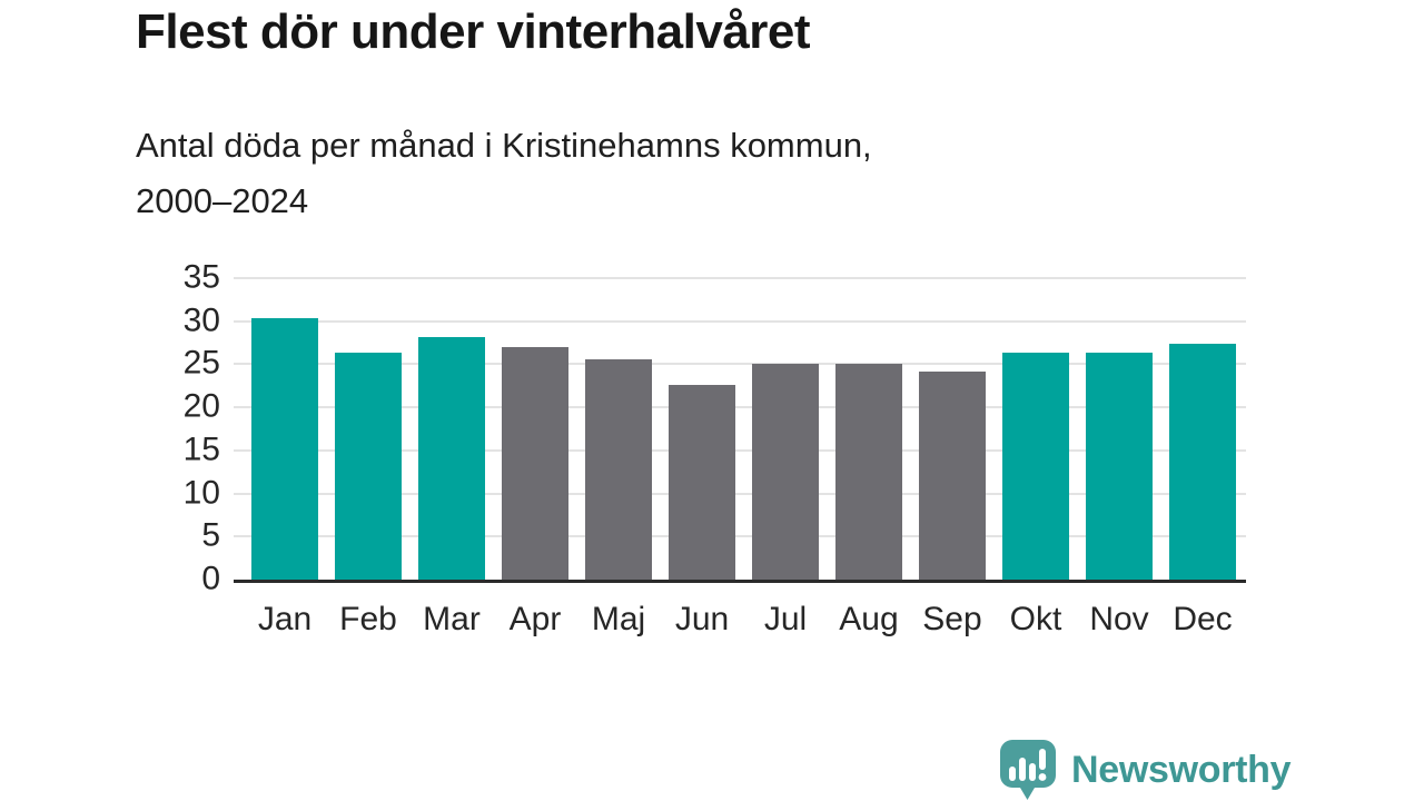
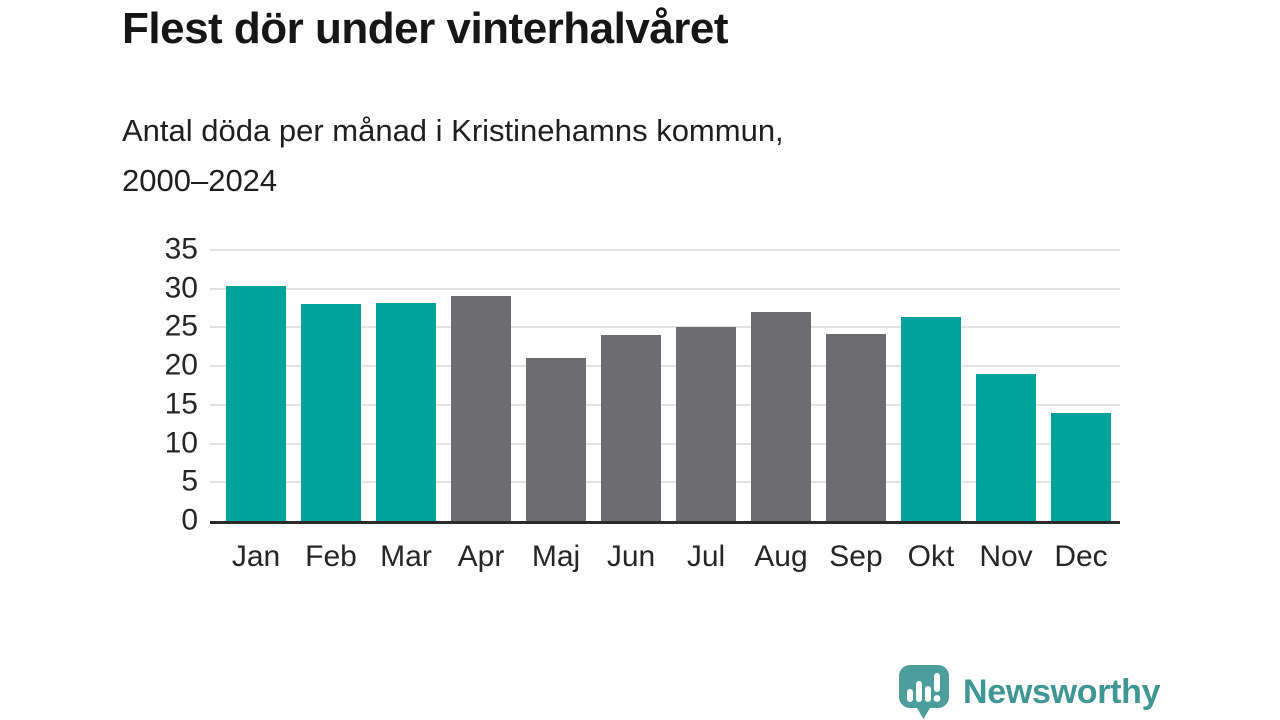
Feb: 26 -> 28
Apr: 27 -> 29
Maj: 26 -> 21
Jun: 23 -> 24
Aug: 25 -> 27
Nov: 26 -> 19
Dec: 27 -> 14
